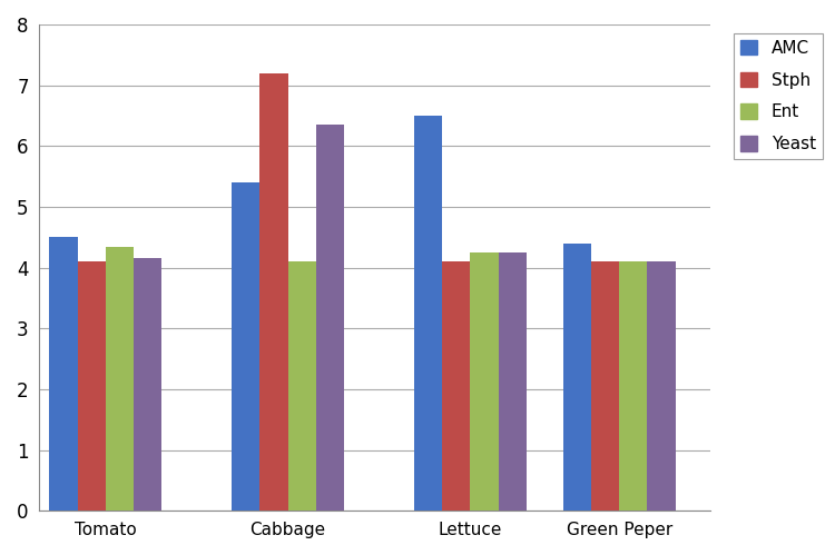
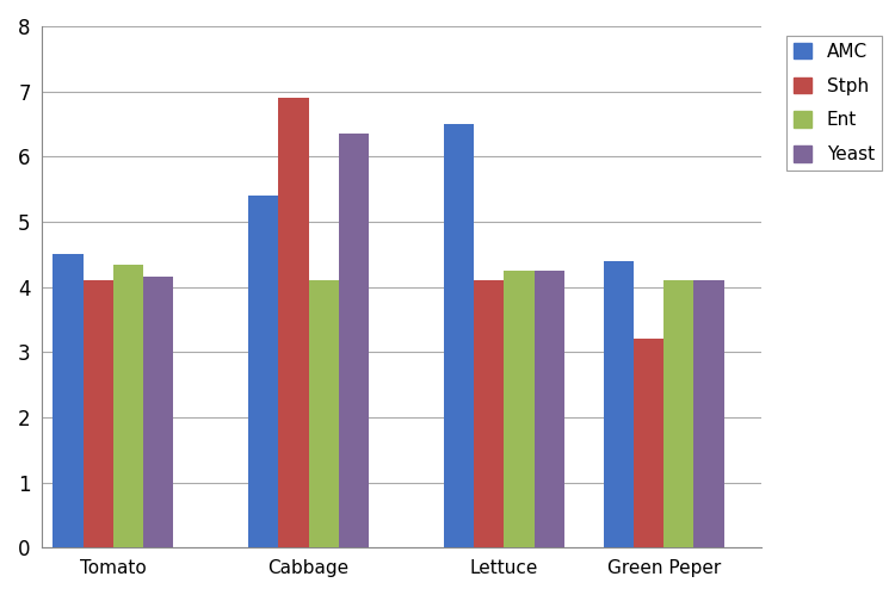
Stph/Cabbage: 7.2 -> 6.9
Stph/Green Peper: 4.1 -> 3.2
